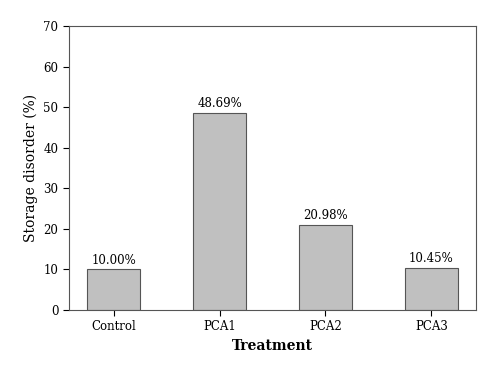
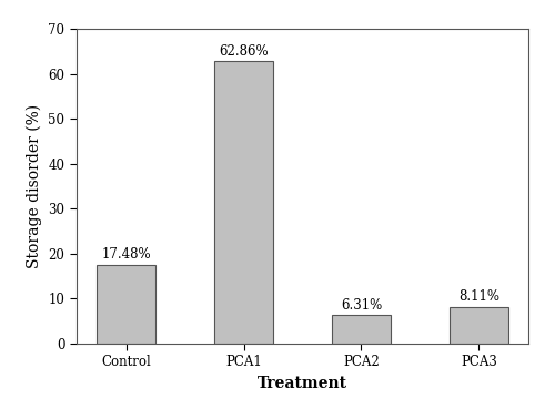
Control: 10.00% -> 17.48%
PCA1: 48.69% -> 62.86%
PCA2: 20.98% -> 6.31%
PCA3: 10.45% -> 8.11%
